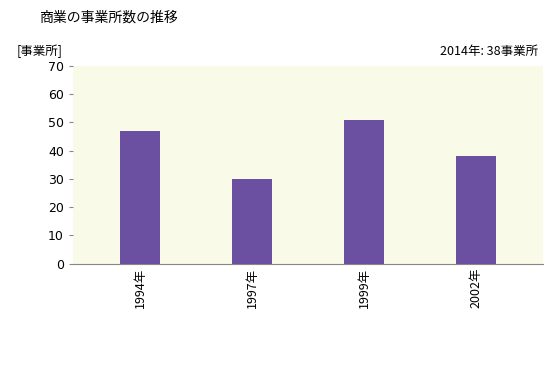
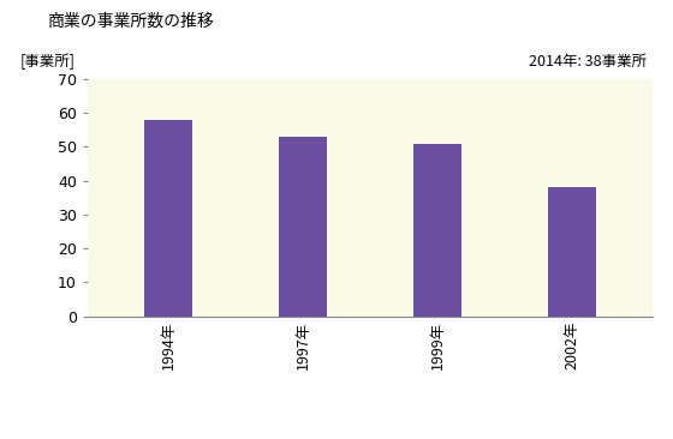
1994年: 47 -> 58
1997年: 30 -> 53
